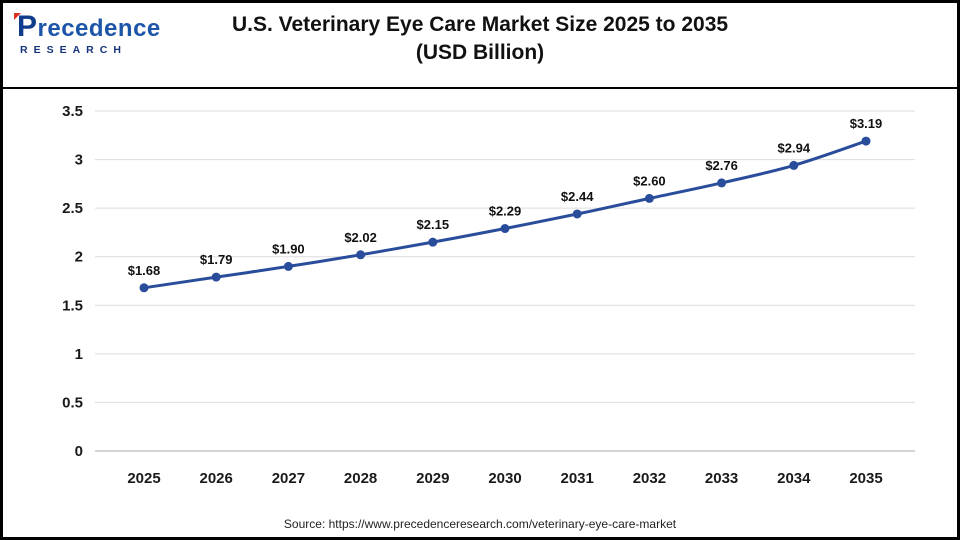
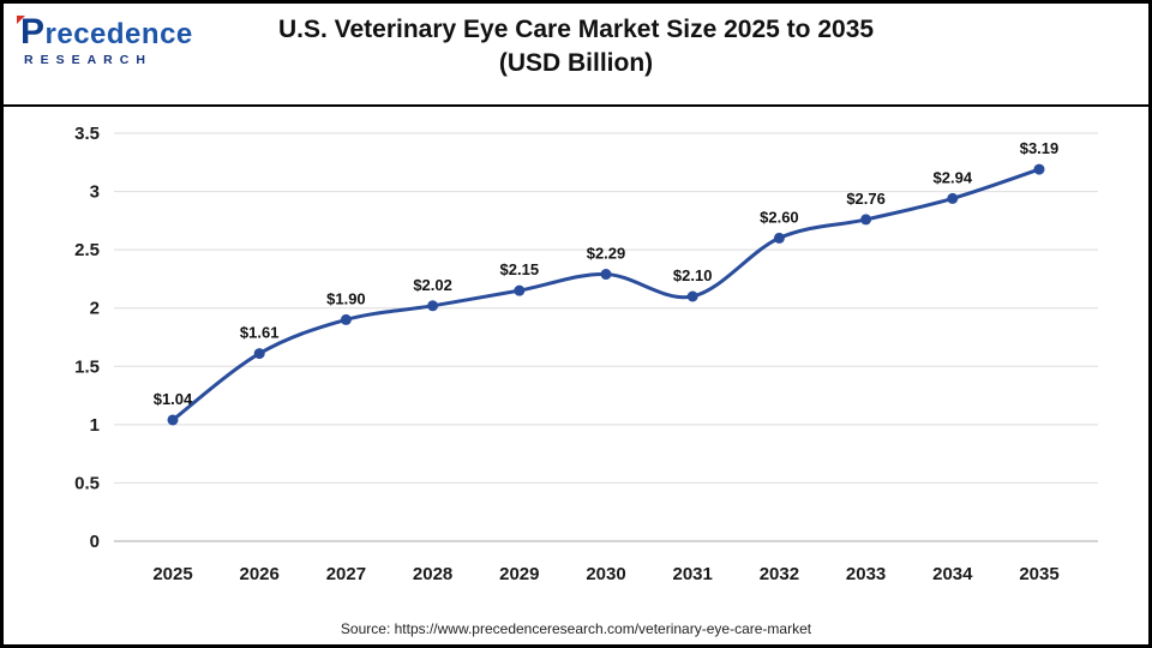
2025: $1.68 -> $1.04
2026: $1.79 -> $1.61
2031: $2.44 -> $2.10
